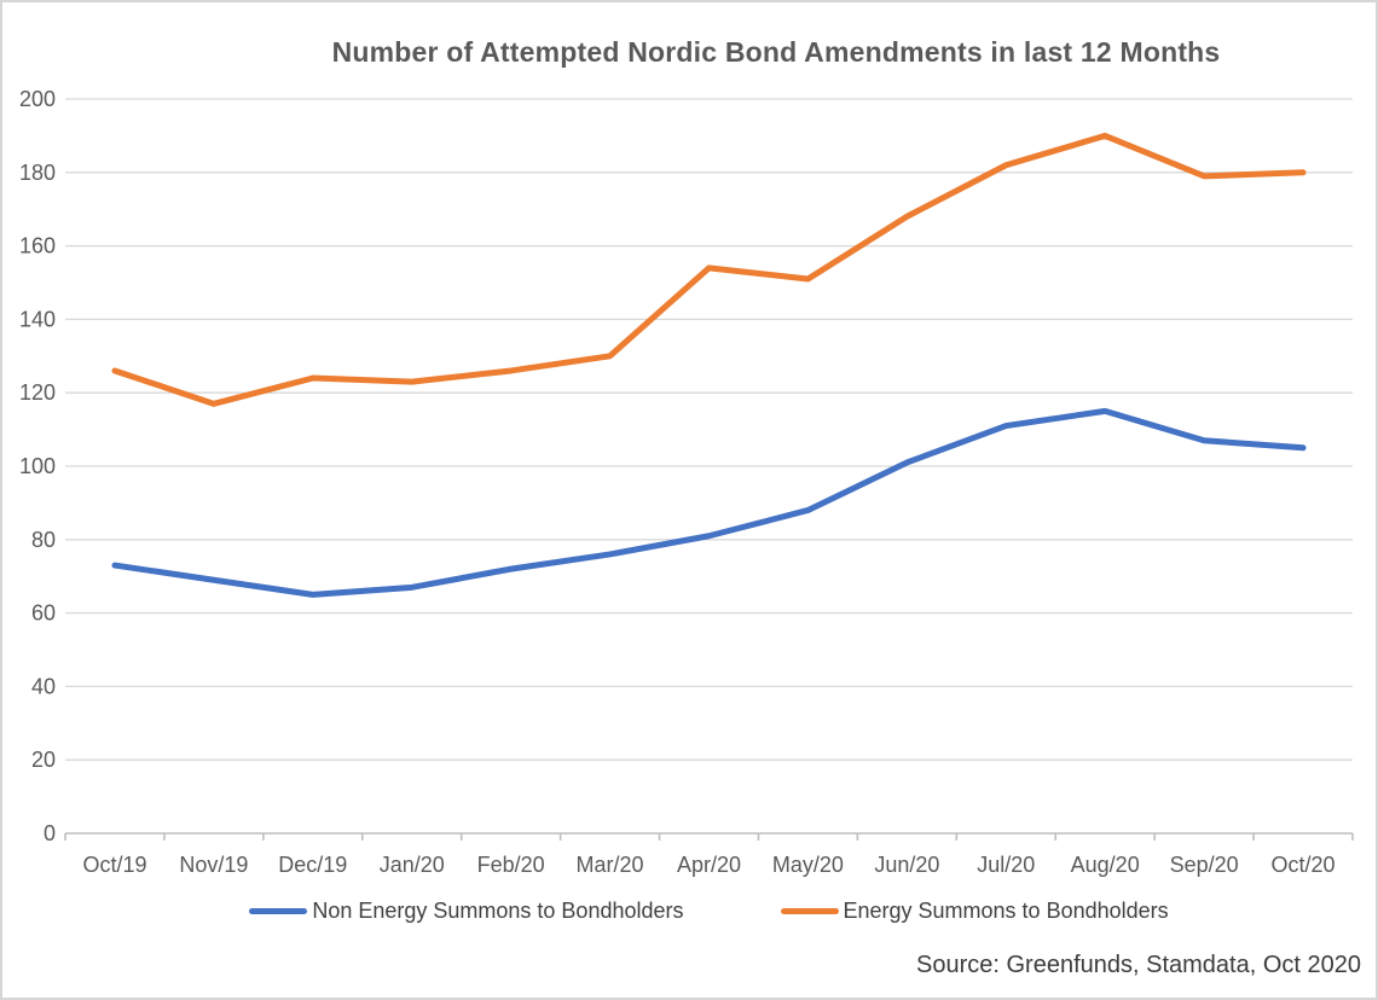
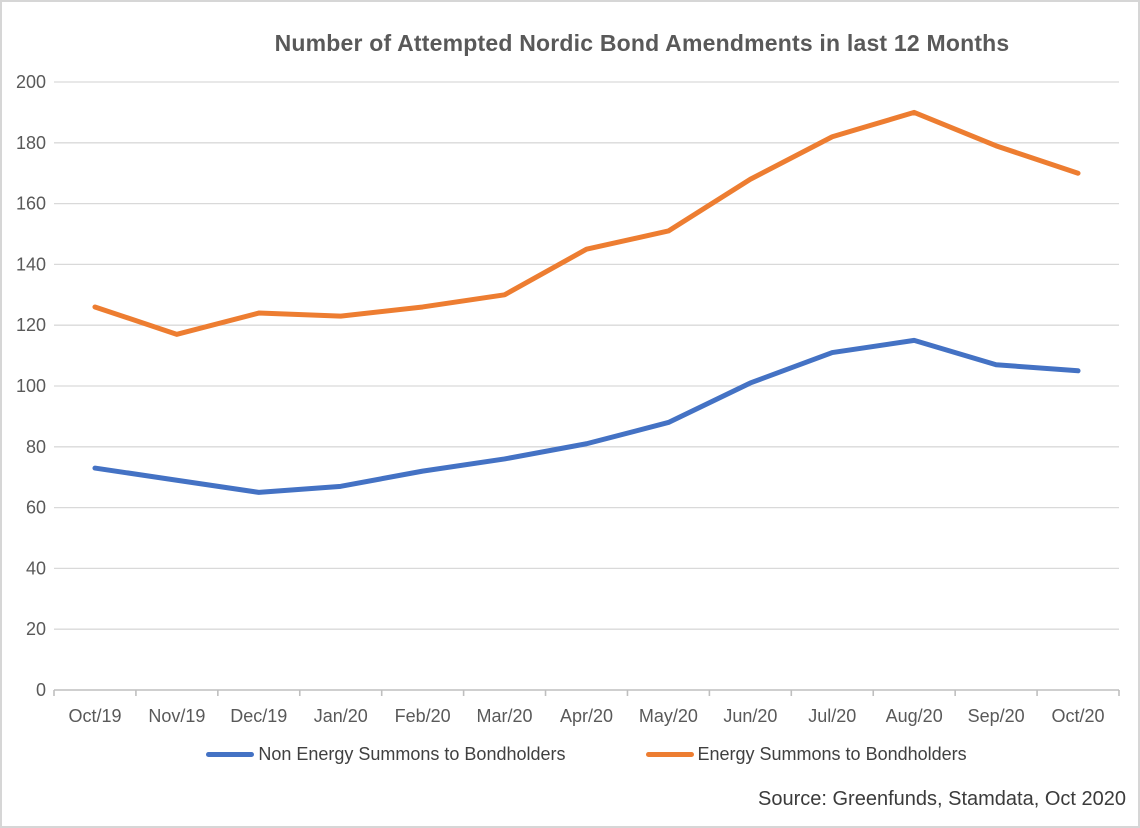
Energy Summons to Bondholders/Apr/20: 154 -> 145
Energy Summons to Bondholders/Oct/20: 180 -> 170
